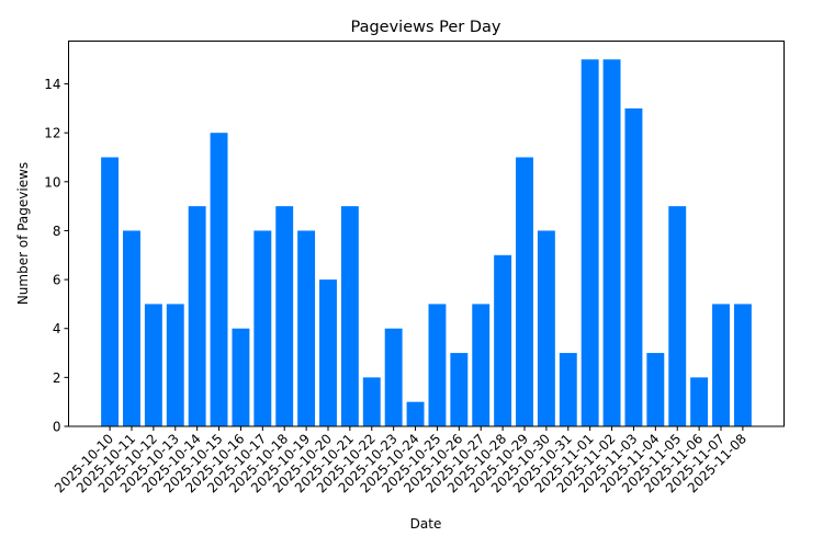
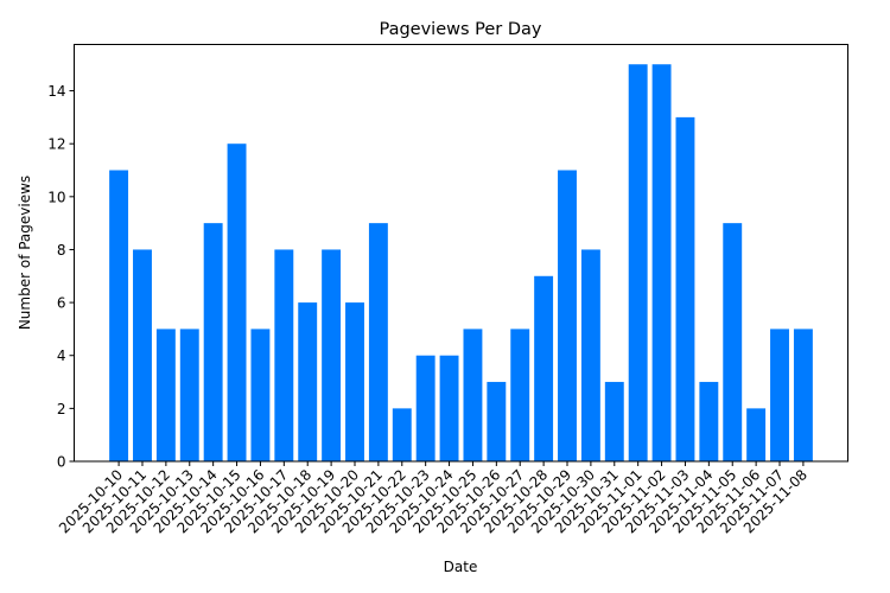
2025-10-16: 4 -> 5
2025-10-18: 9 -> 6
2025-10-24: 1 -> 4
